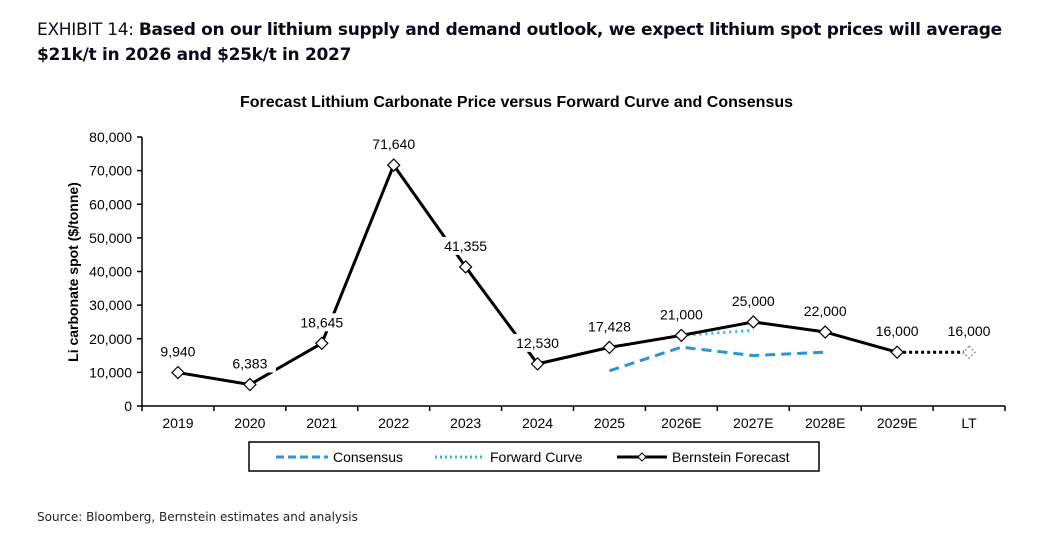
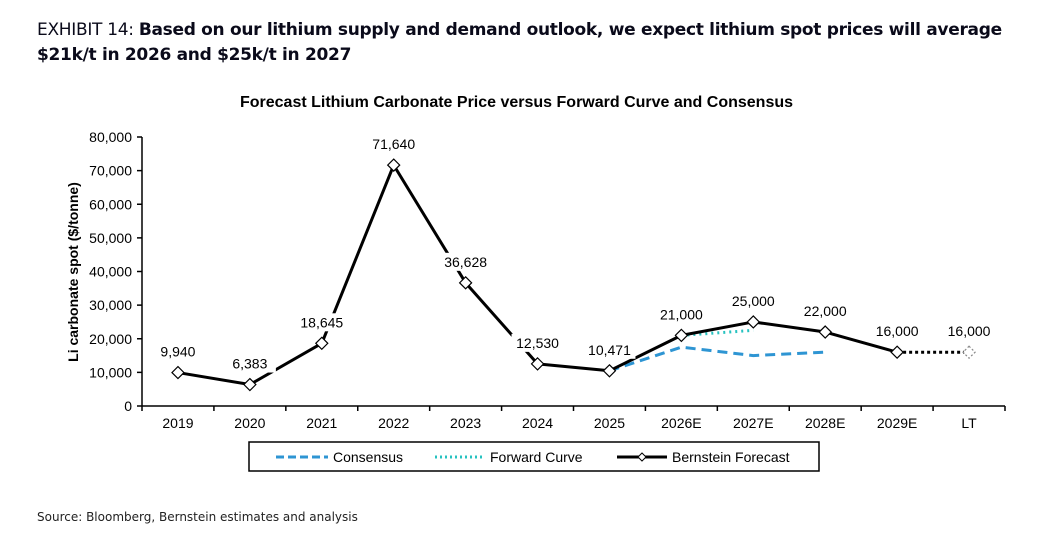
Bernstein Forecast/2023: 41,355 -> 36,628
Bernstein Forecast/2025: 17,428 -> 10,471
